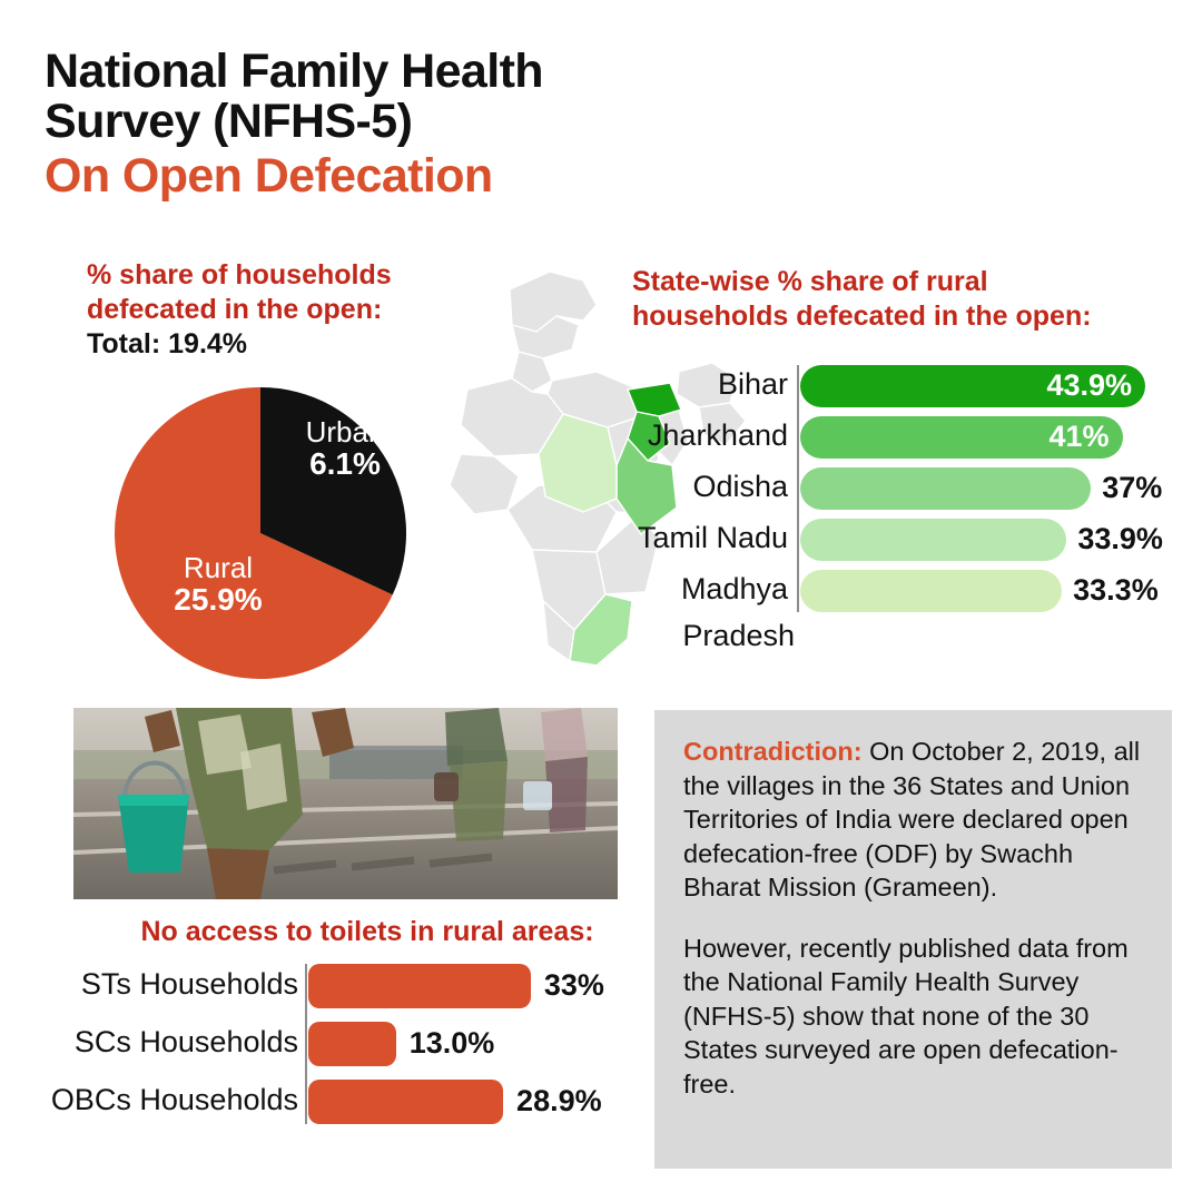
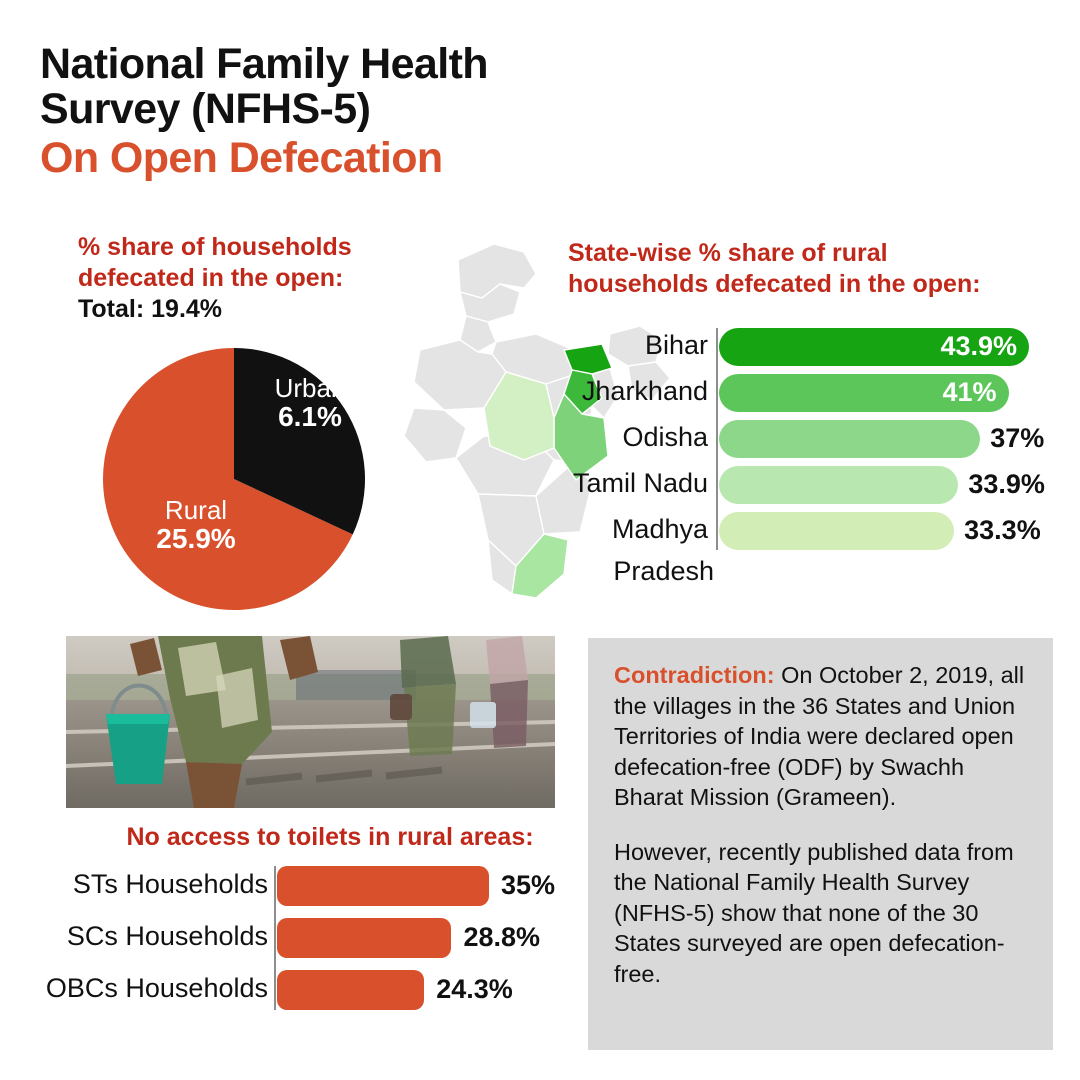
No access to toilets in rural areas:/STs Households: 33% -> 35%
No access to toilets in rural areas:/SCs Households: 13.0% -> 28.8%
No access to toilets in rural areas:/OBCs Households: 28.9% -> 24.3%
